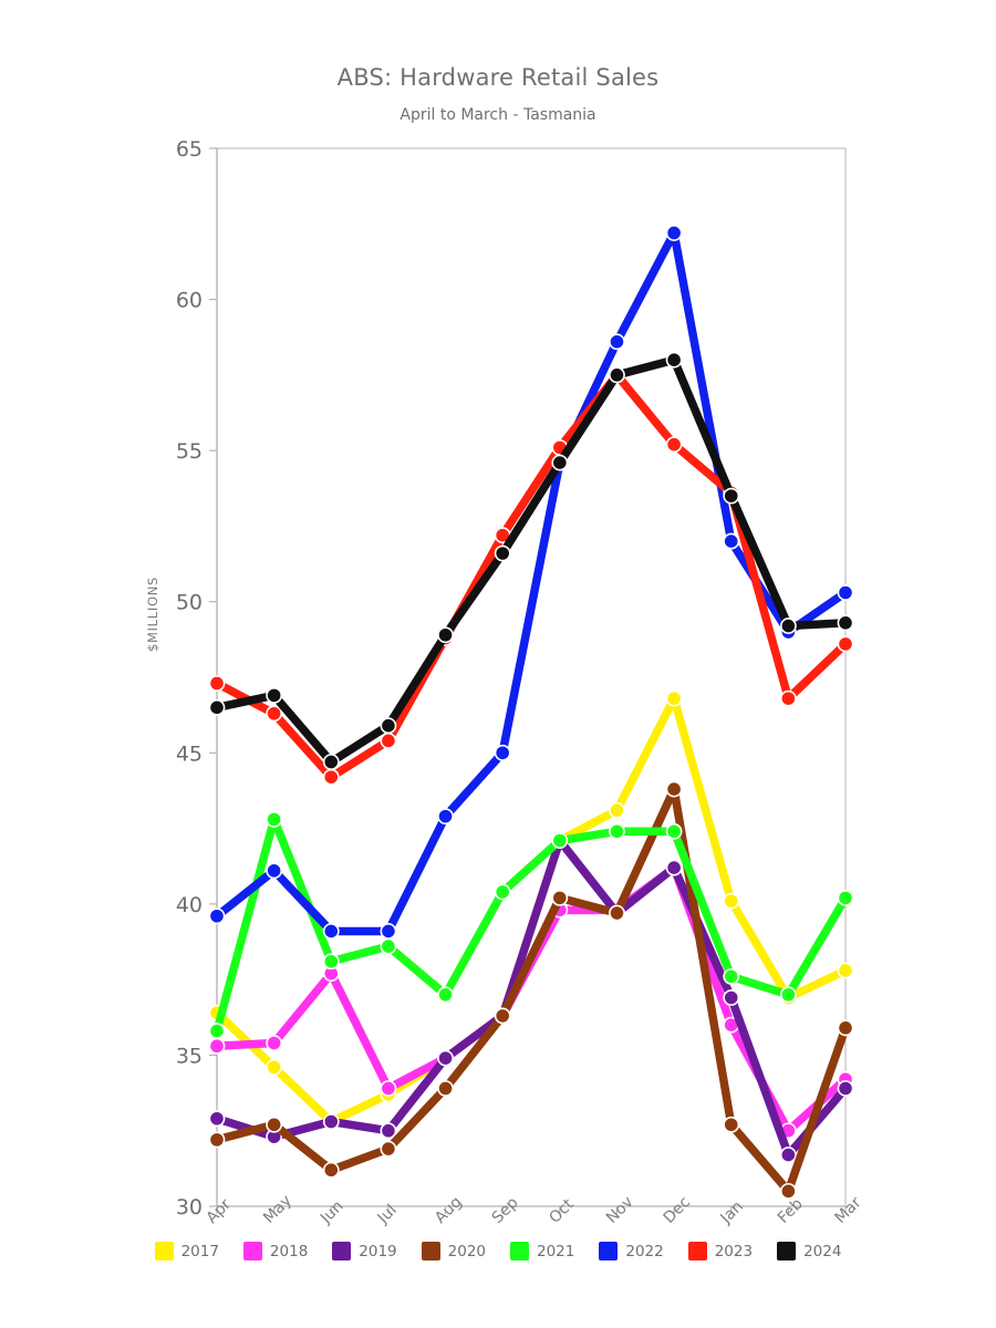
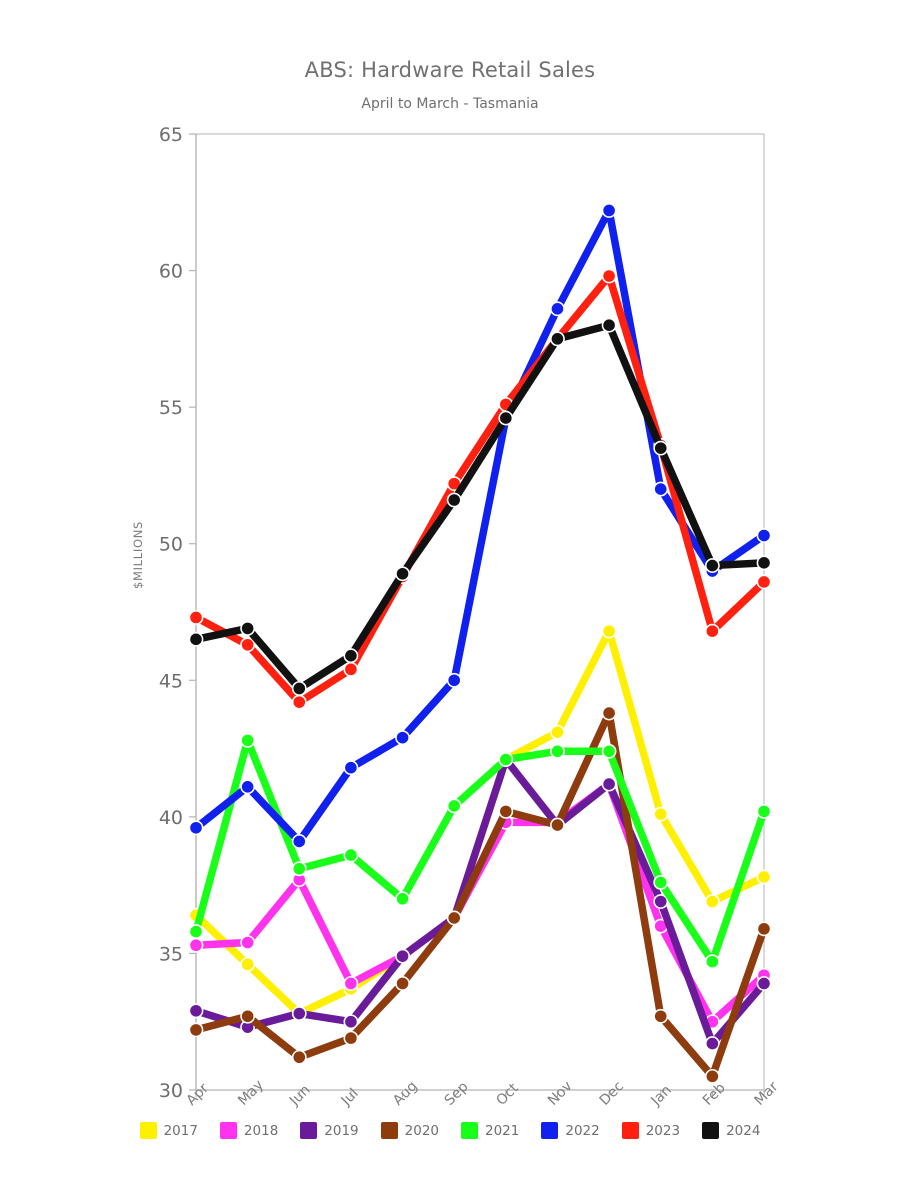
2022/Jul: 39.1 -> 41.8
2023/Dec: 55.2 -> 59.8
2021/Feb: 37.0 -> 34.7
